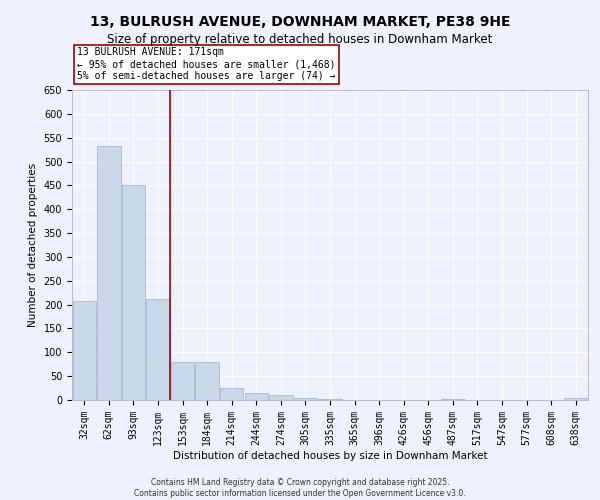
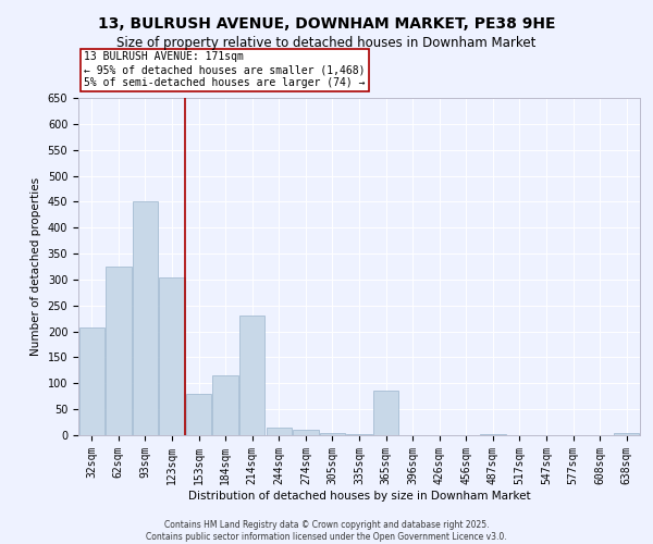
62sqm: 533 -> 325
123sqm: 212 -> 305
184sqm: 80 -> 115
214sqm: 25 -> 230
365sqm: 1 -> 85
